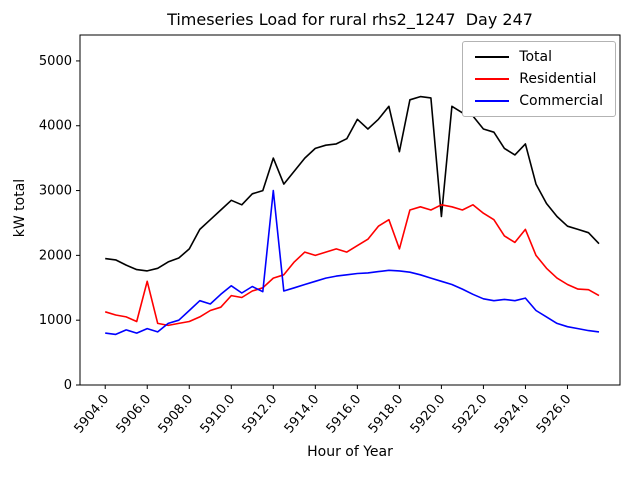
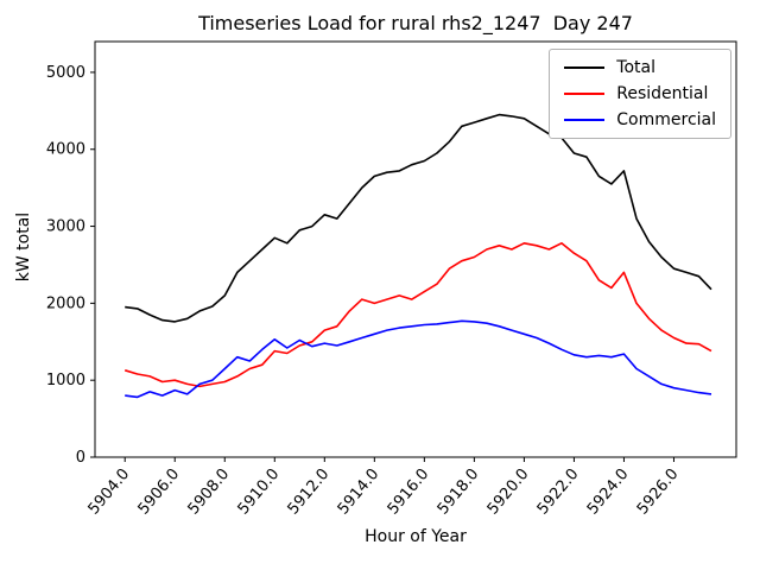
Residential/5906.0: 1600 -> 1000
Total/5912.0: 3500 -> 3200
Commercial/5912.0: 3000 -> 1500
Total/5916.0: 4100 -> 3800
Total/5918.0: 3600 -> 4400
Residential/5918.0: 2100 -> 2600
Total/5920.0: 2600 -> 4400
